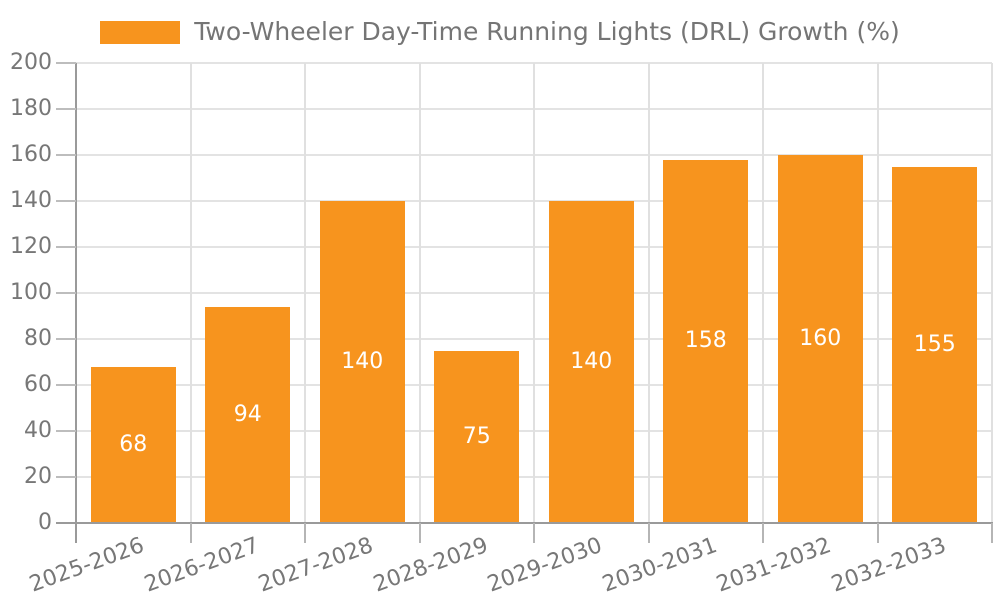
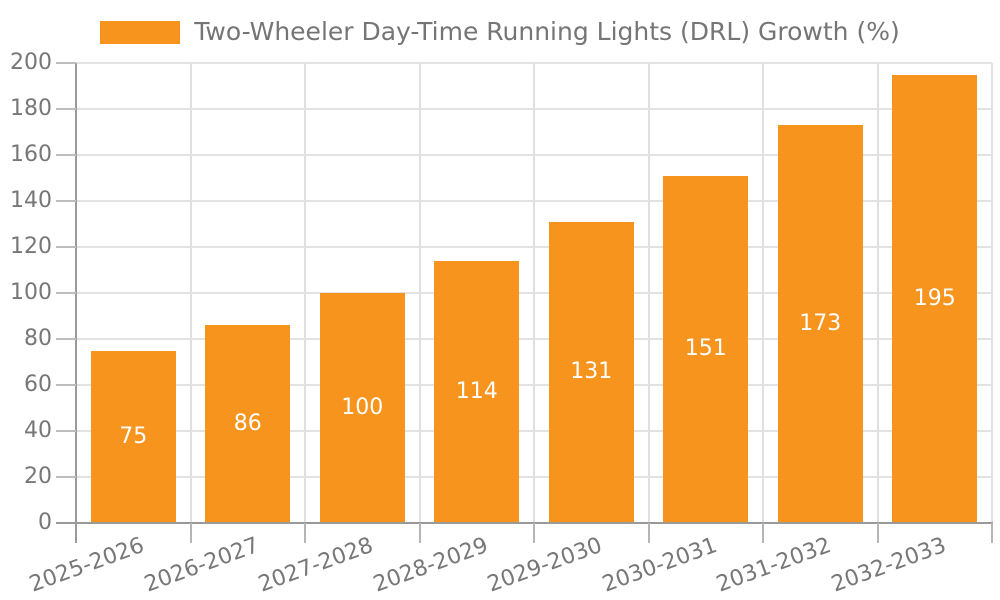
2025-2026: 68 -> 75
2026-2027: 94 -> 86
2027-2028: 140 -> 100
2028-2029: 75 -> 114
2029-2030: 140 -> 131
2030-2031: 158 -> 151
2031-2032: 160 -> 173
2032-2033: 155 -> 195
